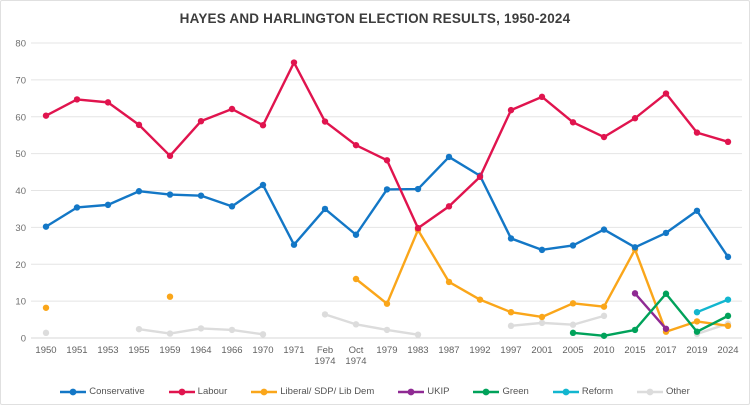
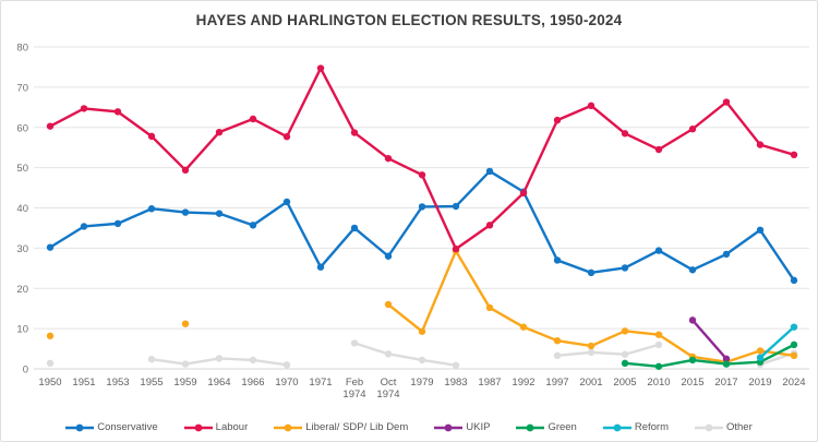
Liberal/ SDP/ Lib Dem/2015: 24 -> 3
Green/2017: 12 -> 1
Reform/2019: 7 -> 3
